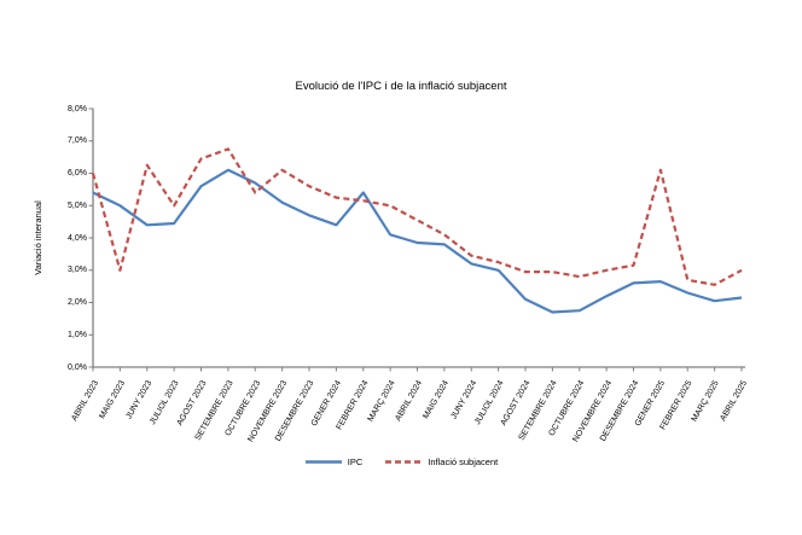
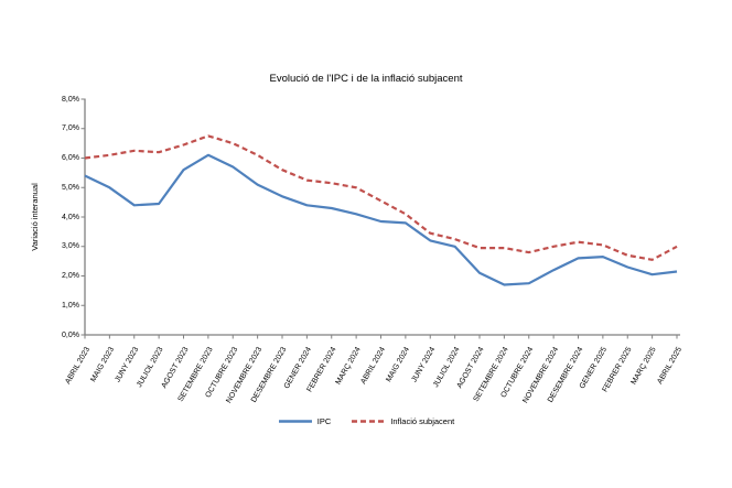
Inflació subjacent/MAIG 2023: 3,0% -> 6,1%
Inflació subjacent/JULIOL 2023: 5,0% -> 6,2%
Inflació subjacent/OCTUBRE 2023: 5,4% -> 6,5%
IPC/FEBRER 2024: 5,4% -> 4,3%
Inflació subjacent/GENER 2025: 6,1% -> 3,0%
